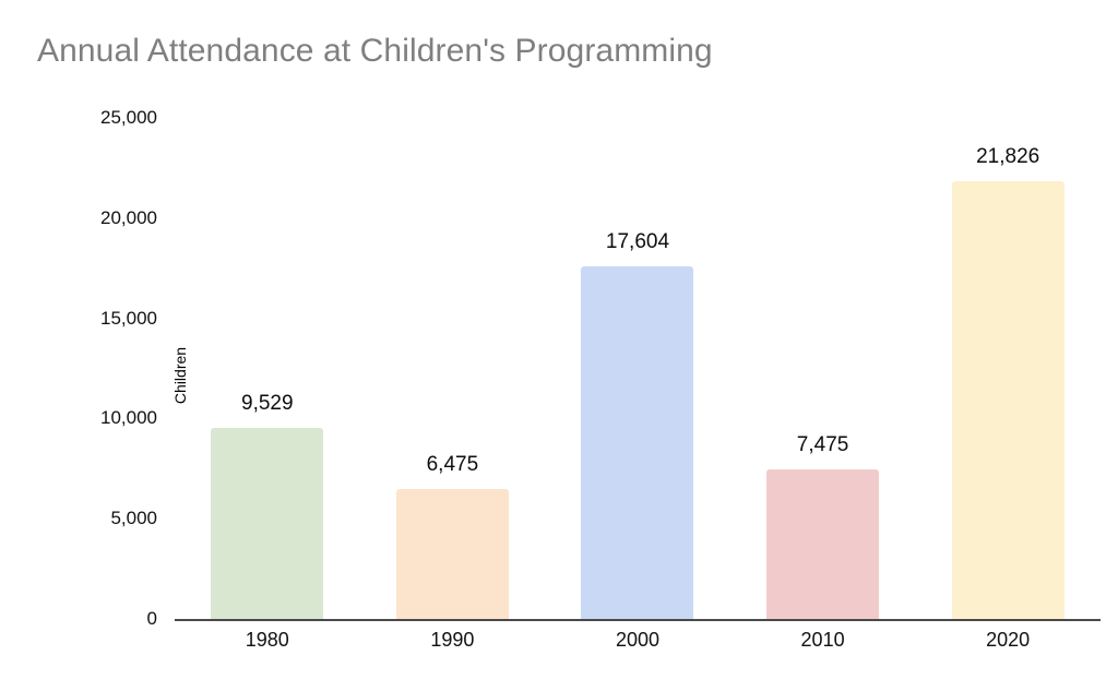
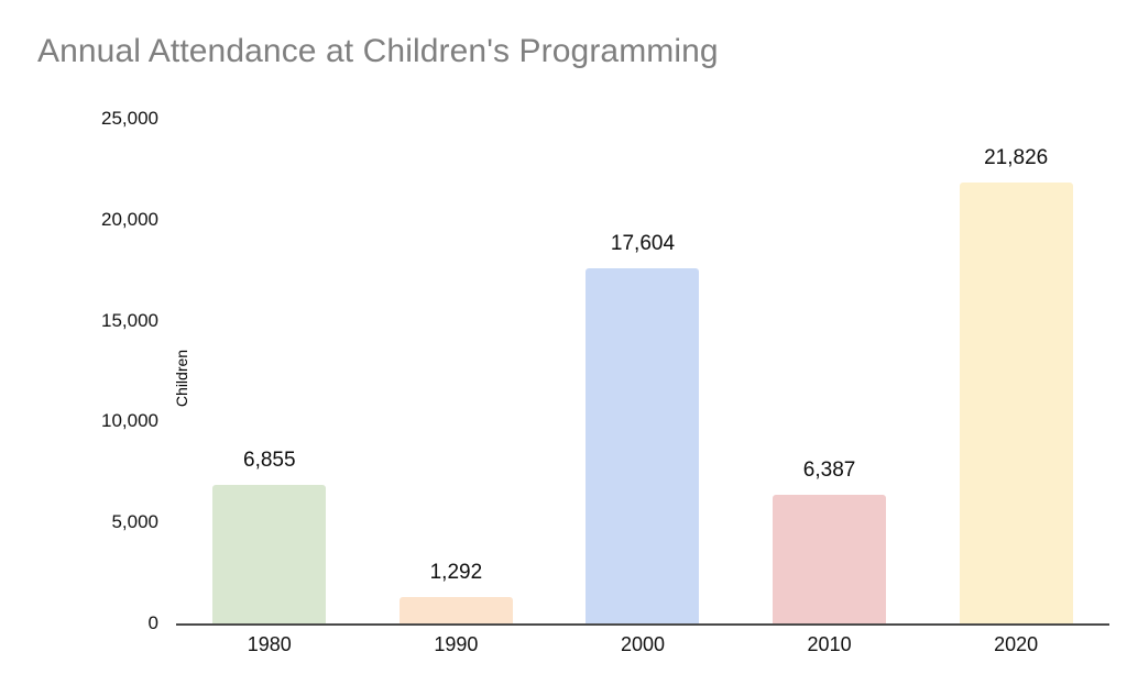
1980: 9,529 -> 6,855
1990: 6,475 -> 1,292
2010: 7,475 -> 6,387
